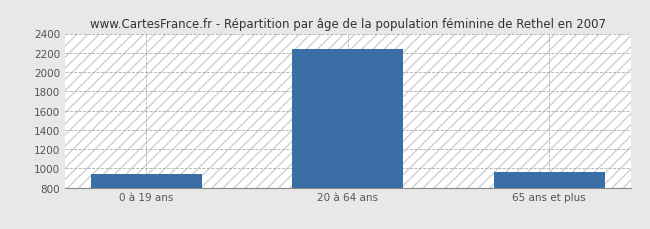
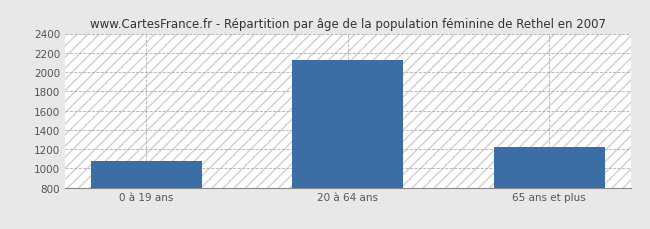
0 à 19 ans: 940 -> 1080
20 à 64 ans: 2240 -> 2120
65 ans et plus: 960 -> 1220
